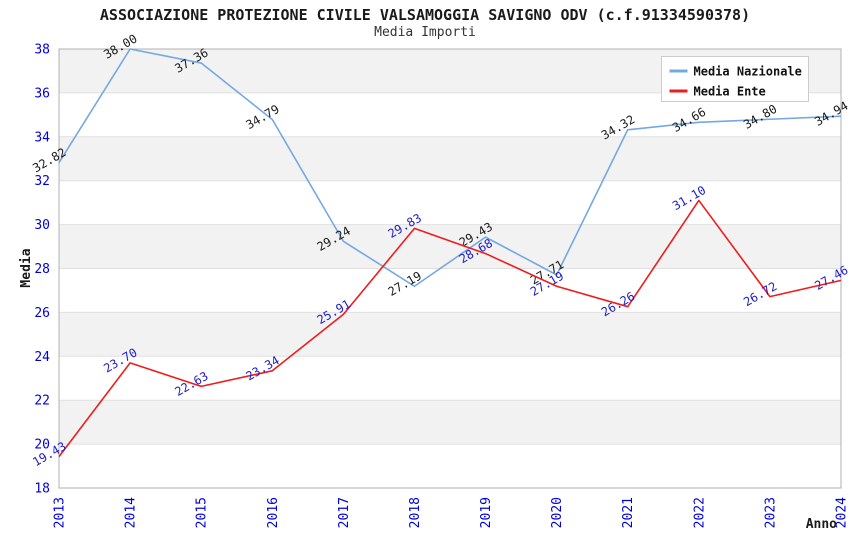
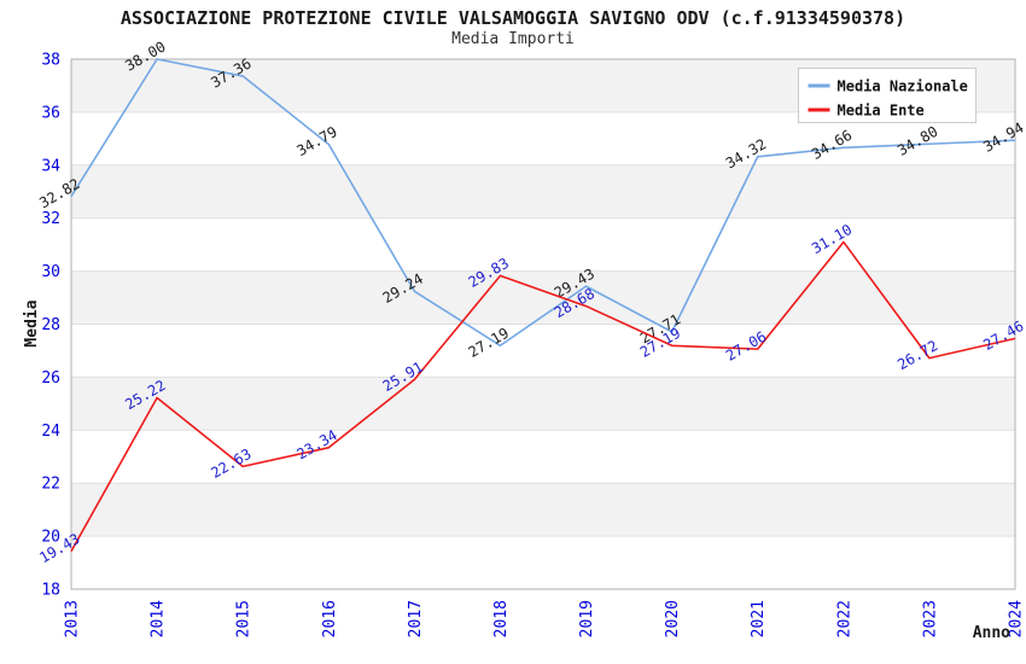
Media Ente/2014: 23.70 -> 25.22
Media Ente/2021: 26.26 -> 27.06
